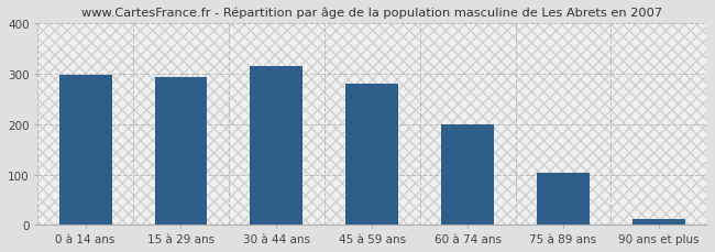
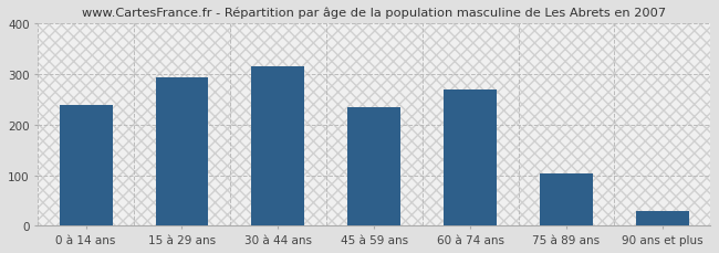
0 à 14 ans: 298 -> 240
45 à 59 ans: 281 -> 235
60 à 74 ans: 199 -> 270
90 ans et plus: 11 -> 30
